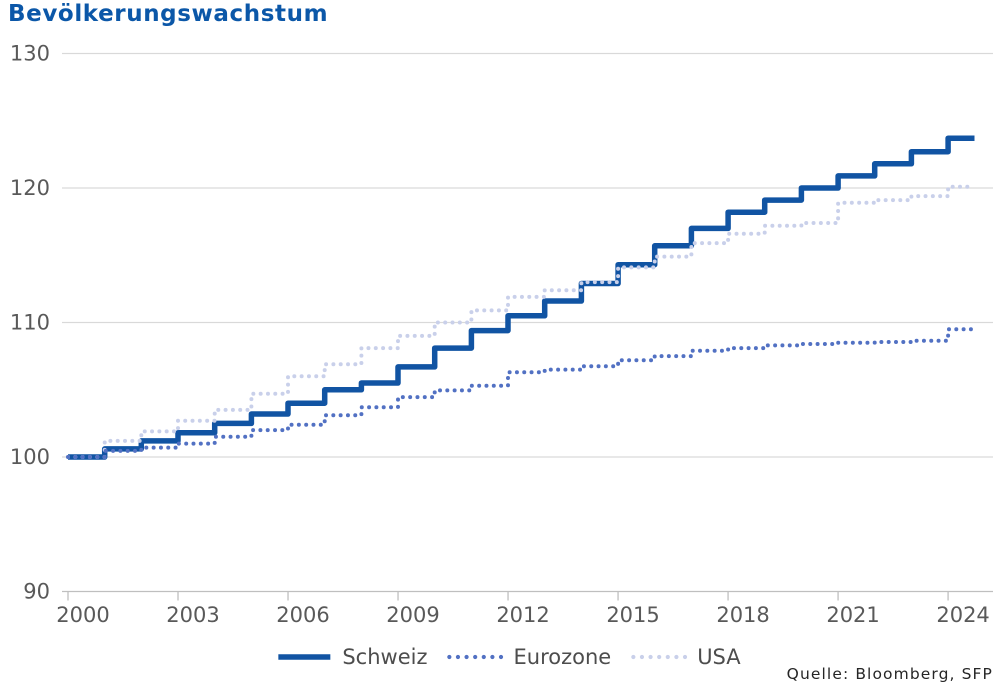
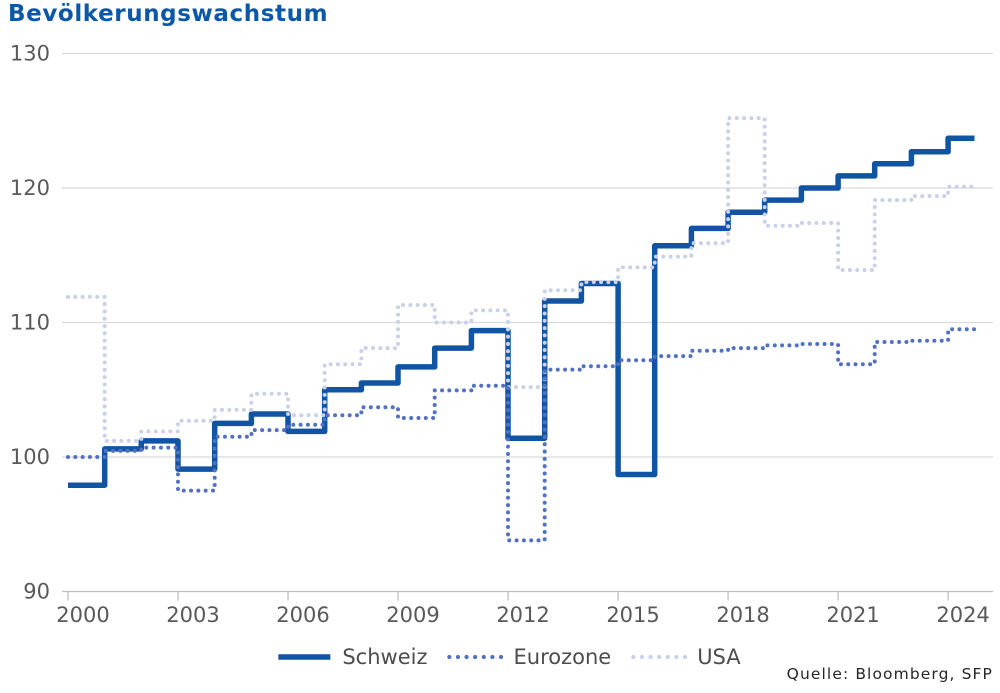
Schweiz/2000: 100.0 -> 97.9
USA/2000: 100.0 -> 111.9
Schweiz/2003: 101.8 -> 99.1
Eurozone/2003: 101.0 -> 97.5
Schweiz/2006: 104.0 -> 101.9
USA/2006: 106.0 -> 103.1
Eurozone/2009: 104.5 -> 102.9
USA/2009: 109.0 -> 111.3
Schweiz/2012: 110.5 -> 101.4
Eurozone/2012: 106.3 -> 93.8
USA/2012: 111.9 -> 105.2
Schweiz/2015: 114.3 -> 98.7
USA/2018: 116.6 -> 125.2
Eurozone/2021: 108.5 -> 106.9
USA/2021: 118.9 -> 113.9
